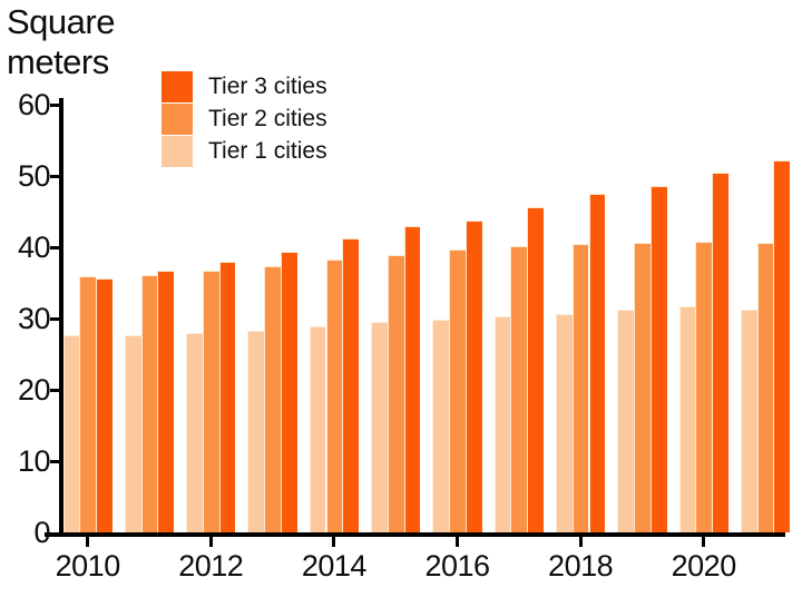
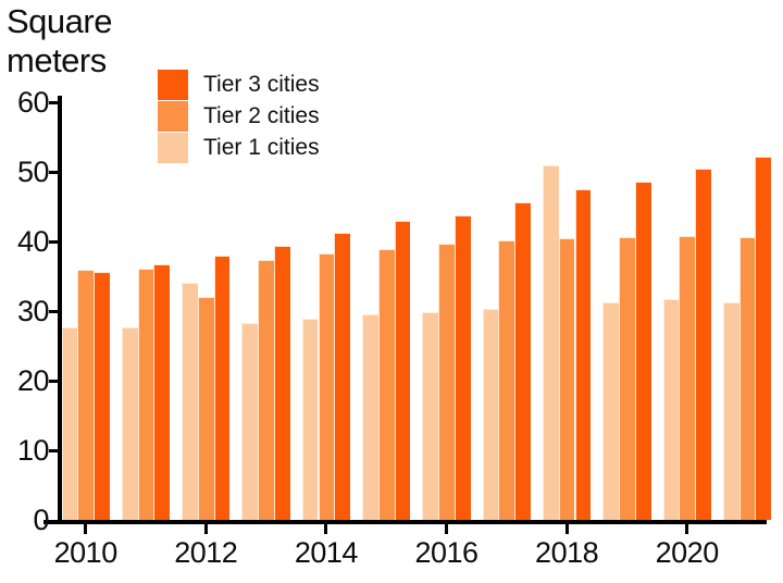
Tier 1 cities/2012: 28 -> 34
Tier 2 cities/2012: 37 -> 32
Tier 1 cities/2018: 31 -> 51
